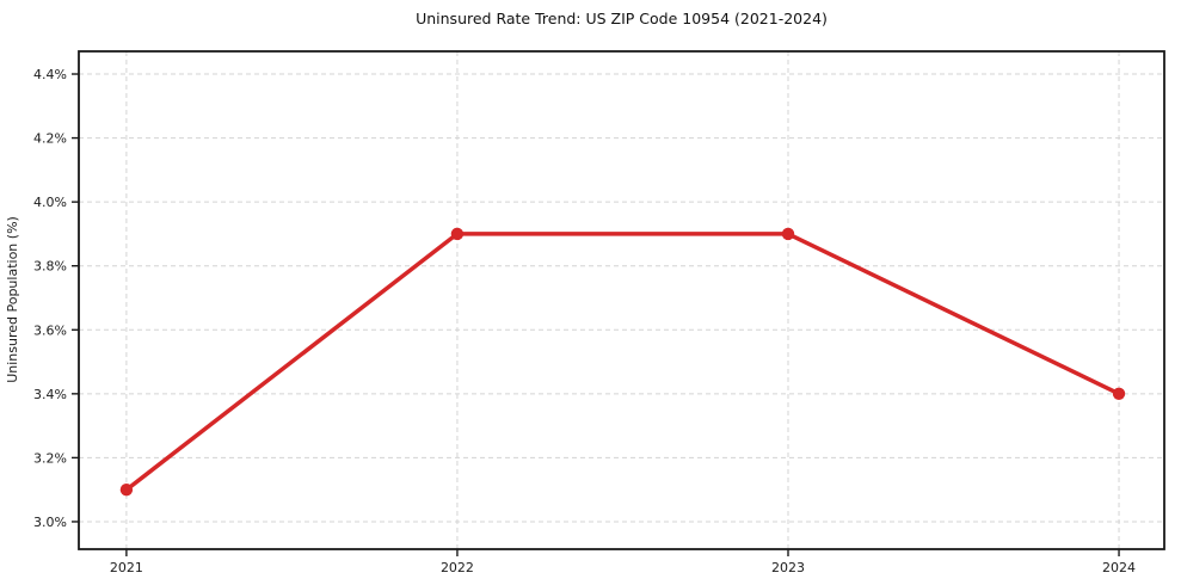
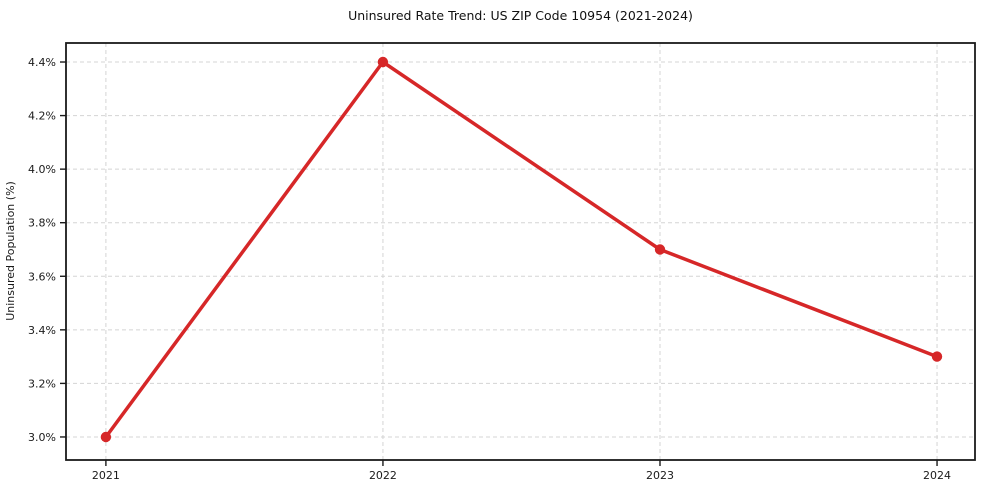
2021: 3.1% -> 3.0%
2022: 3.9% -> 4.4%
2023: 3.9% -> 3.7%
2024: 3.4% -> 3.3%
